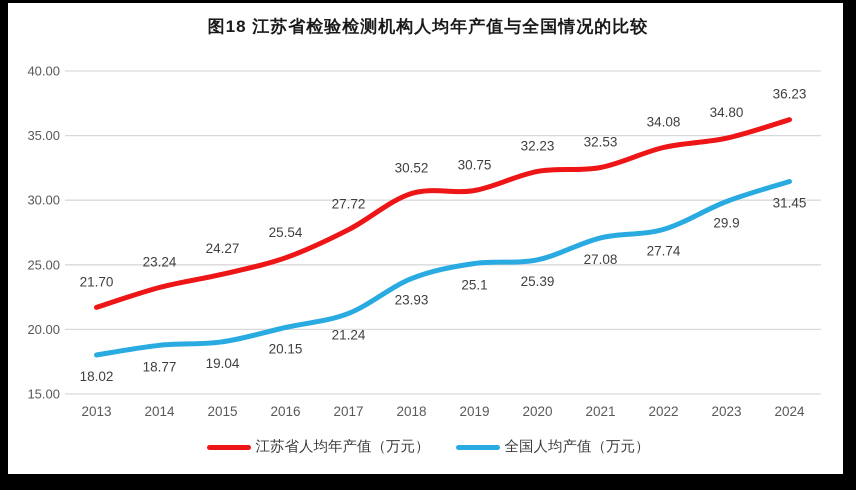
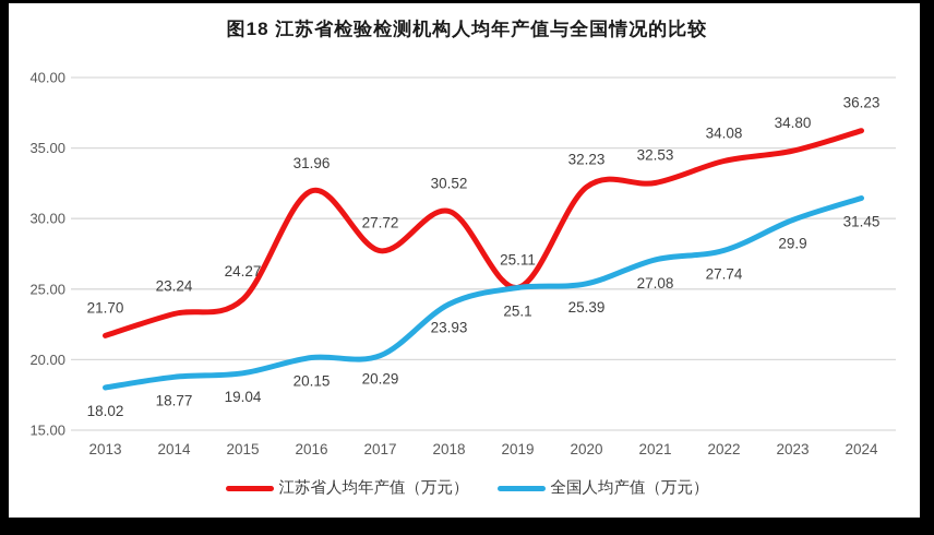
江苏省人均年产值（万元）/2016: 25.54 -> 31.96
全国人均产值（万元）/2017: 21.24 -> 20.29
江苏省人均年产值（万元）/2019: 30.75 -> 25.11
